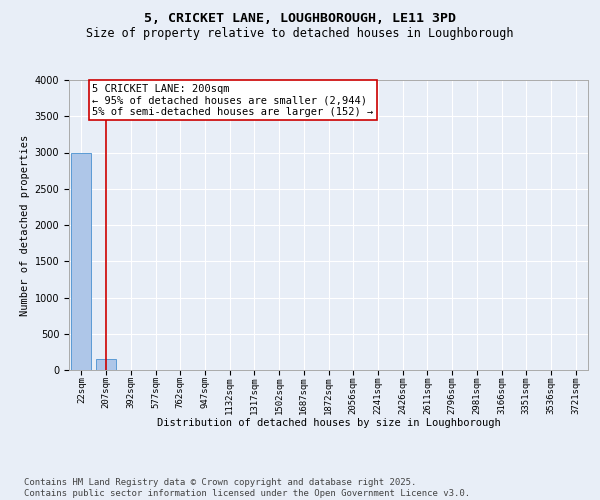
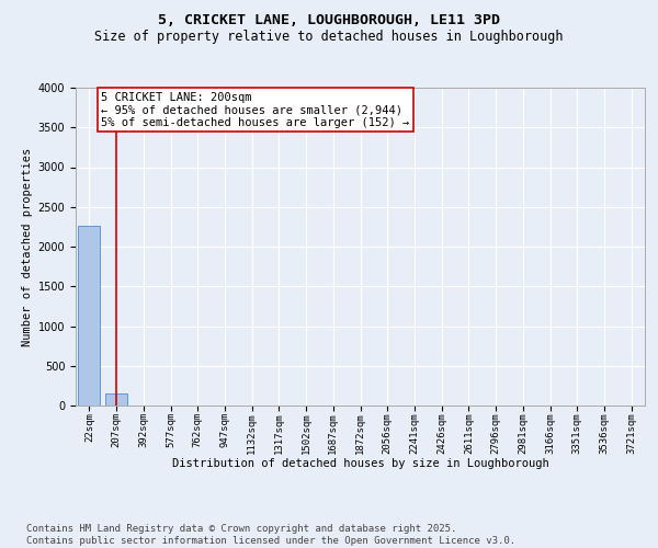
22sqm: 3000 -> 2260
